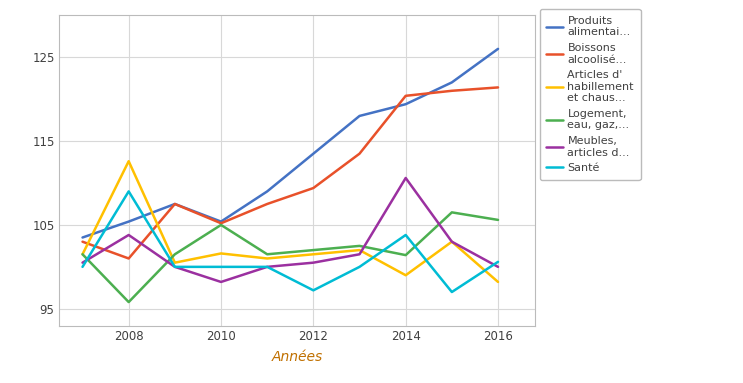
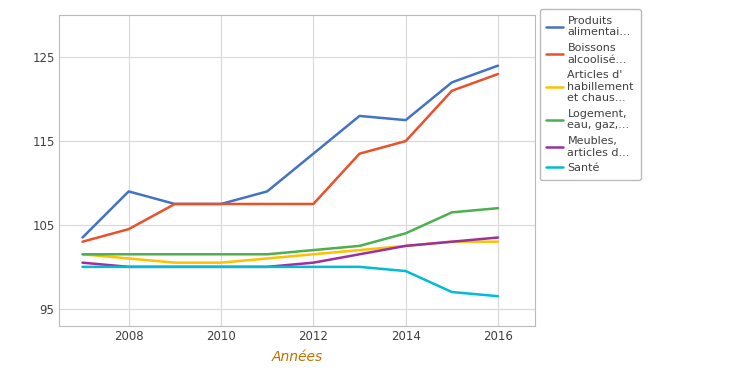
Produits alimentai.../2008: 105.4 -> 109.0
Boissons alcoolisé.../2008: 101.0 -> 104.5
Articles d' habillement et chaus.../2008: 112.6 -> 101.0
Logement, eau, gaz,.../2008: 95.8 -> 101.5
Meubles, articles d.../2008: 103.8 -> 100.0
Santé/2008: 109.0 -> 100.0
Produits alimentai.../2010: 105.4 -> 107.5
Boissons alcoolisé.../2010: 105.2 -> 107.5
Articles d' habillement et chaus.../2010: 101.6 -> 100.5
Logement, eau, gaz,.../2010: 105.0 -> 101.5
Meubles, articles d.../2010: 98.2 -> 100.0
Boissons alcoolisé.../2012: 109.4 -> 107.5
Santé/2012: 97.2 -> 100.0
Produits alimentai.../2014: 119.4 -> 117.5
Boissons alcoolisé.../2014: 120.4 -> 115.0
Articles d' habillement et chaus.../2014: 99.0 -> 102.5
Logement, eau, gaz,.../2014: 101.4 -> 104.0
Meubles, articles d.../2014: 110.6 -> 102.5
Santé/2014: 103.8 -> 99.5
Produits alimentai.../2016: 126.0 -> 124.0
Boissons alcoolisé.../2016: 121.4 -> 123.0
Articles d' habillement et chaus.../2016: 98.2 -> 103.0
Logement, eau, gaz,.../2016: 105.6 -> 107.0
Meubles, articles d.../2016: 100.0 -> 103.5
Santé/2016: 100.6 -> 96.5
